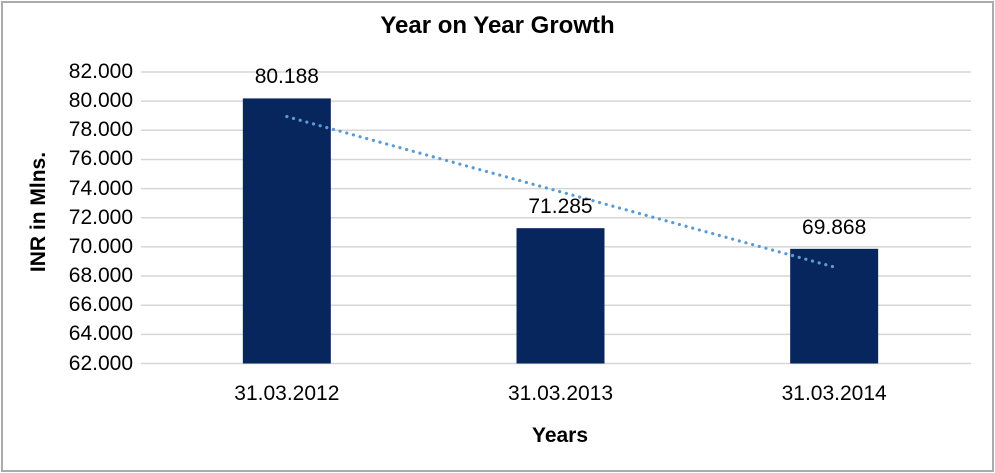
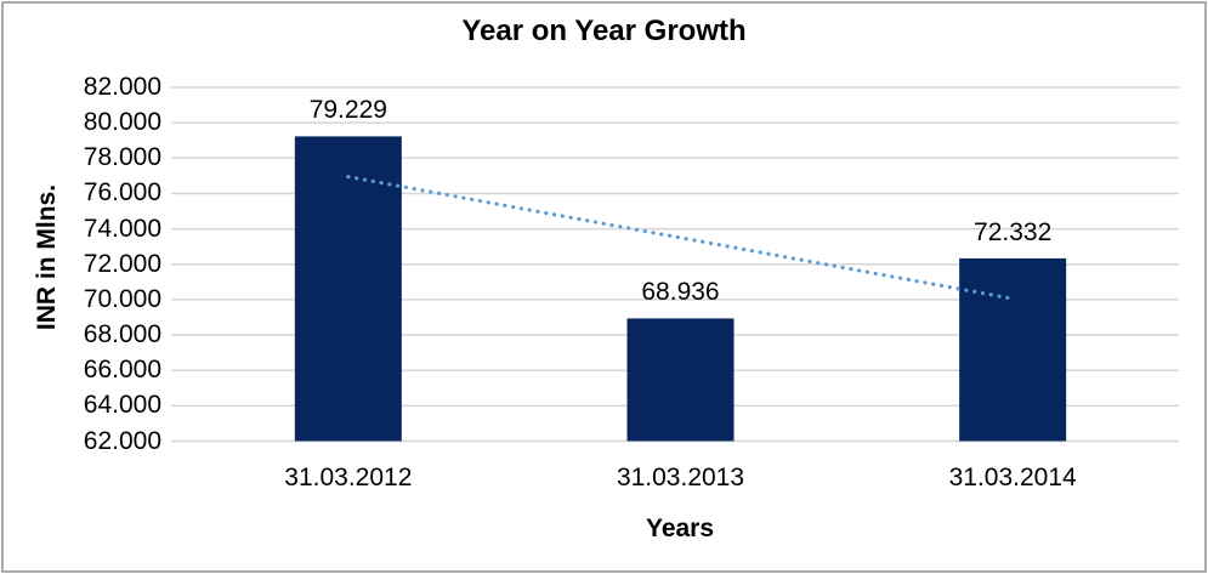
31.03.2012: 80.188 -> 79.229
31.03.2013: 71.285 -> 68.936
31.03.2014: 69.868 -> 72.332
